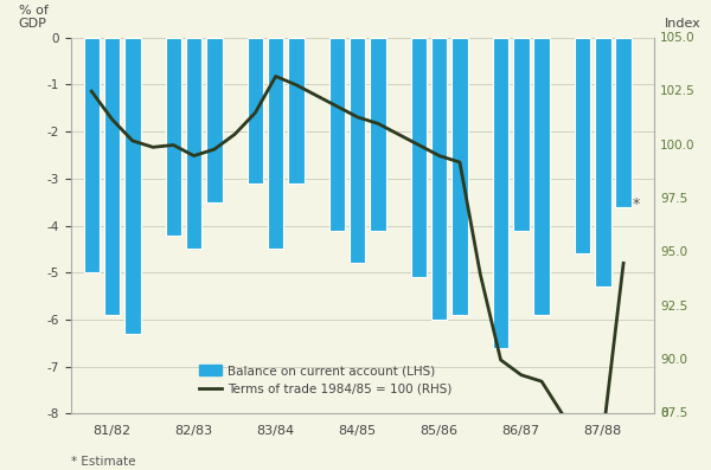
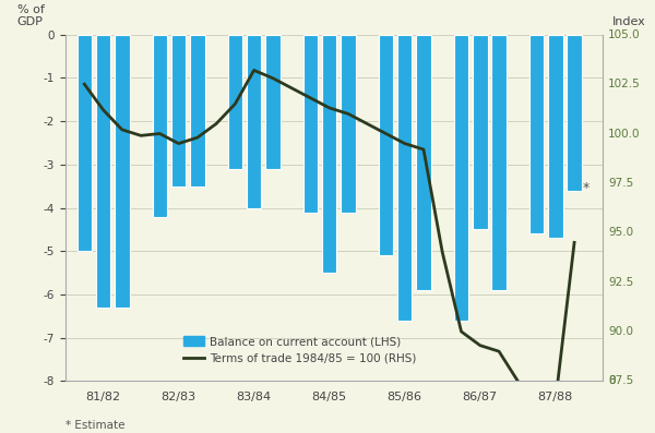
Balance on current account (LHS)/81/82: -5.9 -> -6.3
Balance on current account (LHS)/82/83: -4.5 -> -3.5
Balance on current account (LHS)/83/84: -4.5 -> -4.0
Balance on current account (LHS)/84/85: -4.8 -> -5.5
Balance on current account (LHS)/85/86: -6.0 -> -6.6
Balance on current account (LHS)/86/87: -4.1 -> -4.5
Balance on current account (LHS)/87/88: -5.3 -> -4.7
